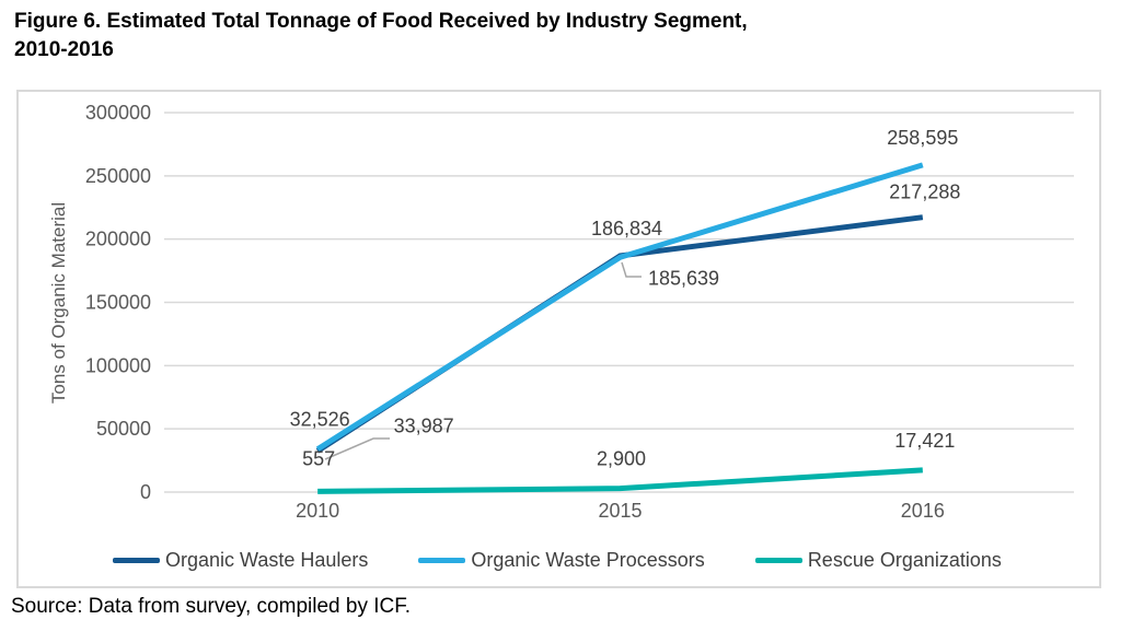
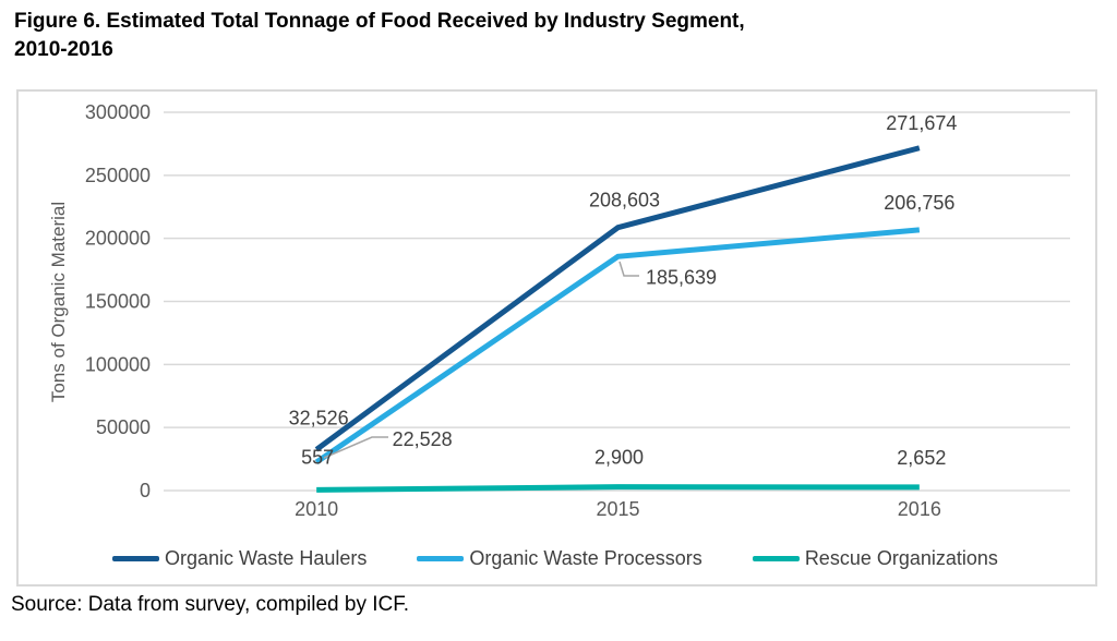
Organic Waste Processors/2010: 33,987 -> 22,528
Organic Waste Haulers/2015: 186,834 -> 208,603
Organic Waste Haulers/2016: 217,288 -> 271,674
Organic Waste Processors/2016: 258,595 -> 206,756
Rescue Organizations/2016: 17,421 -> 2,652
